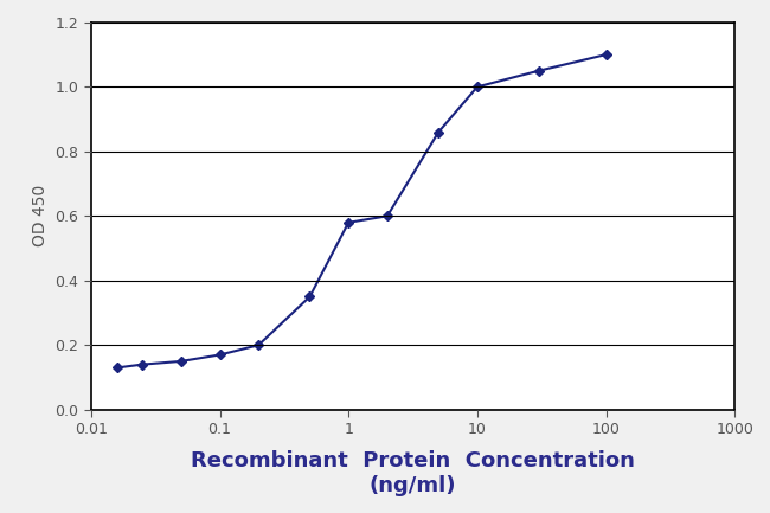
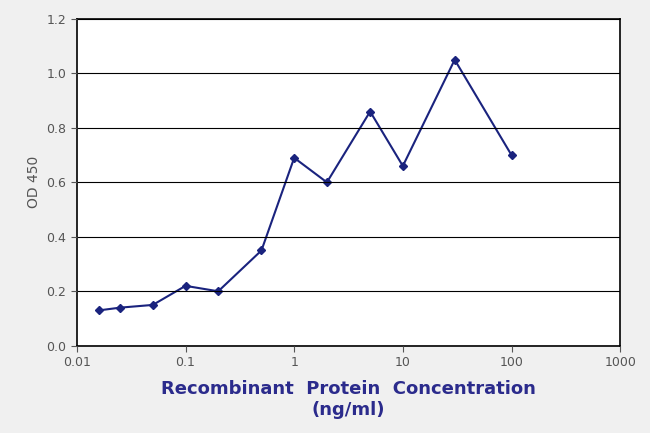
0.1: 0.17 -> 0.22
1: 0.58 -> 0.69
10: 1.00 -> 0.66
100: 1.10 -> 0.70
